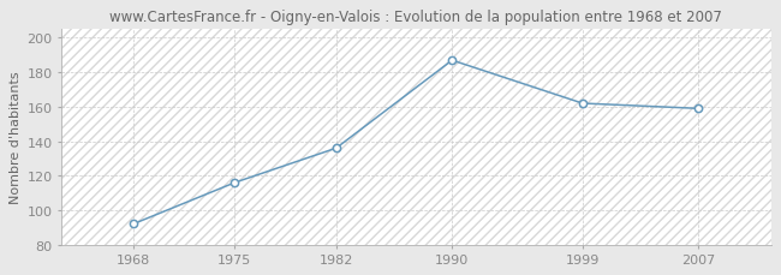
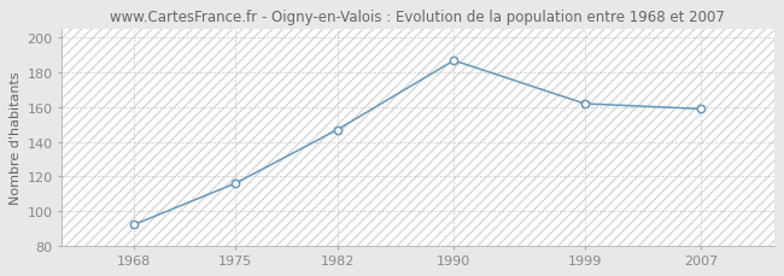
1982: 136 -> 147
